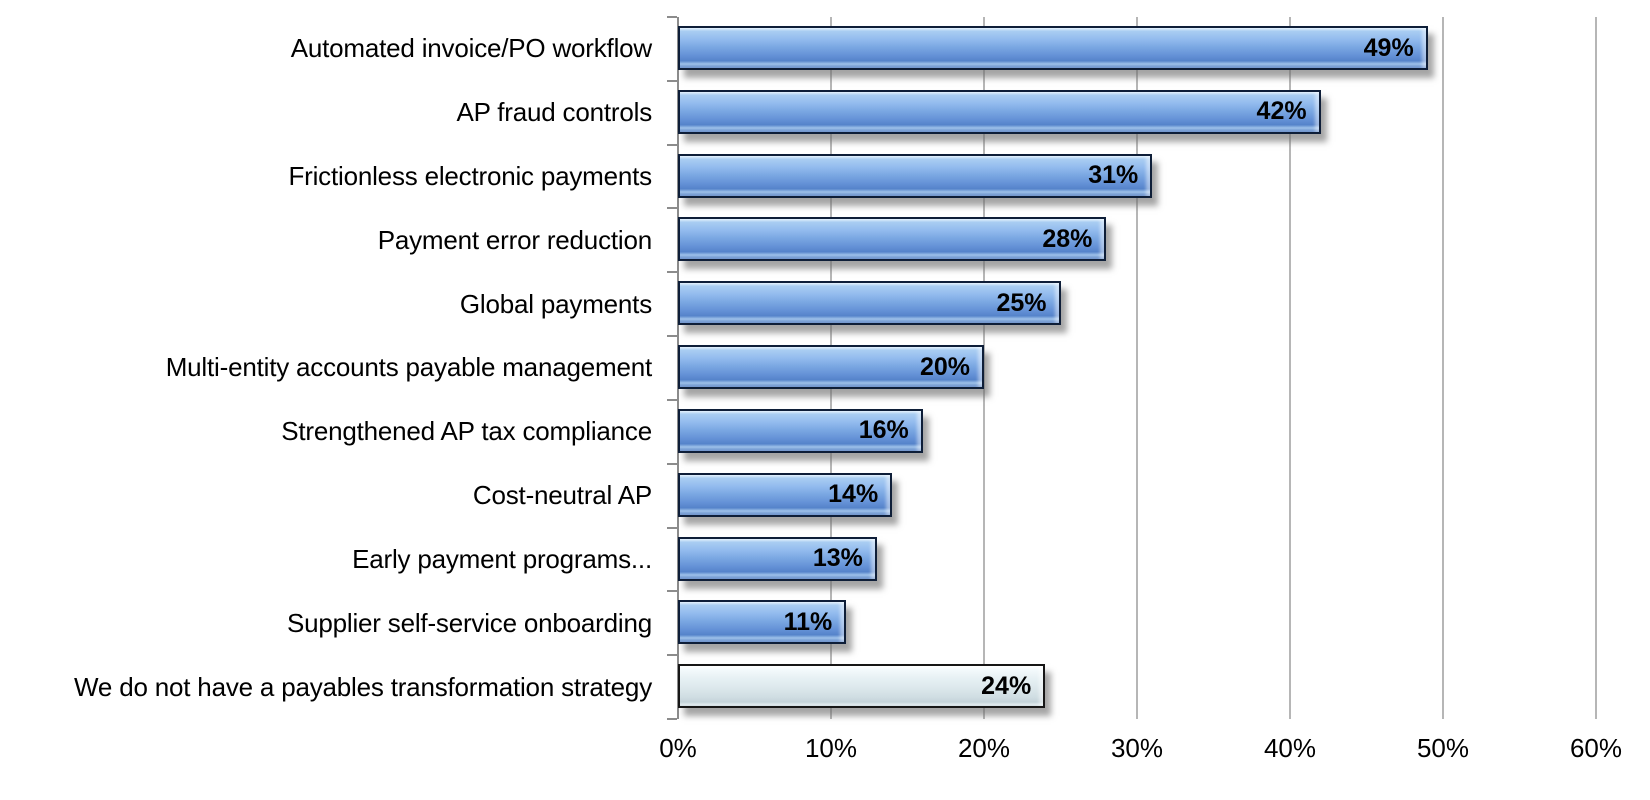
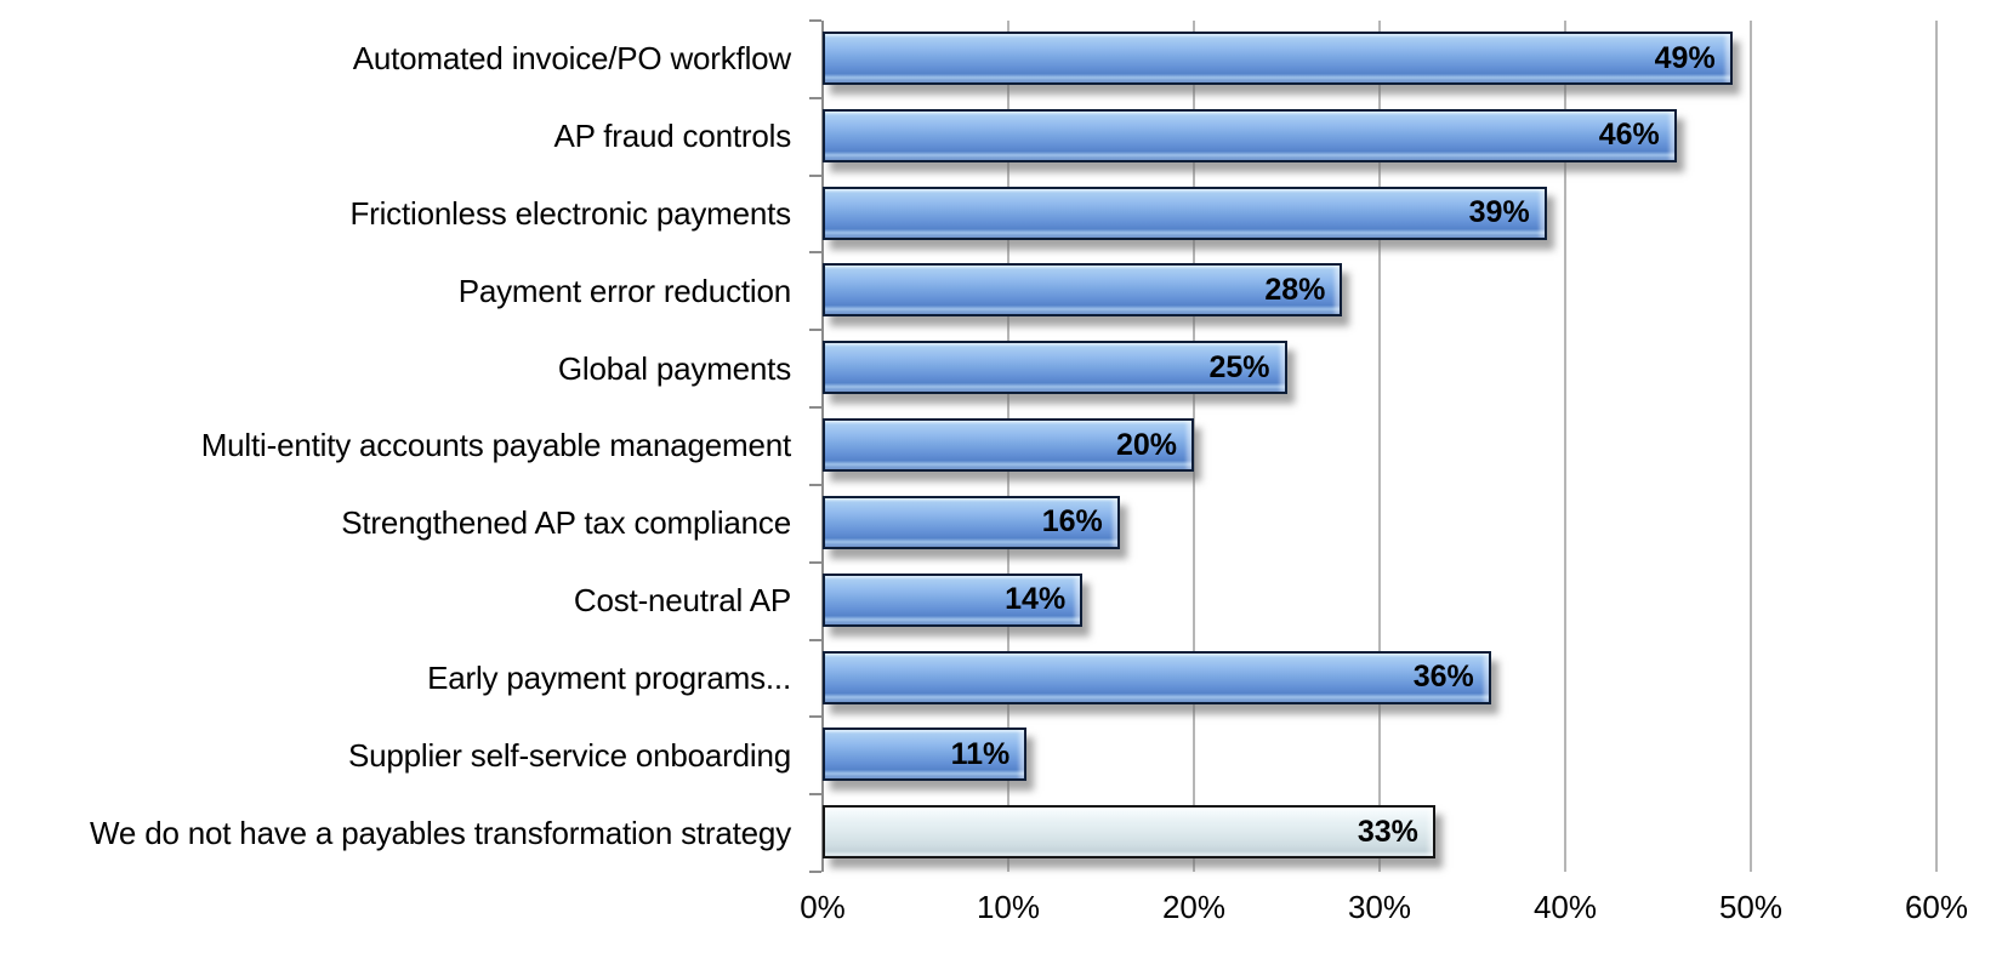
AP fraud controls: 42% -> 46%
Frictionless electronic payments: 31% -> 39%
Early payment programs...: 13% -> 36%
We do not have a payables transformation strategy: 24% -> 33%
